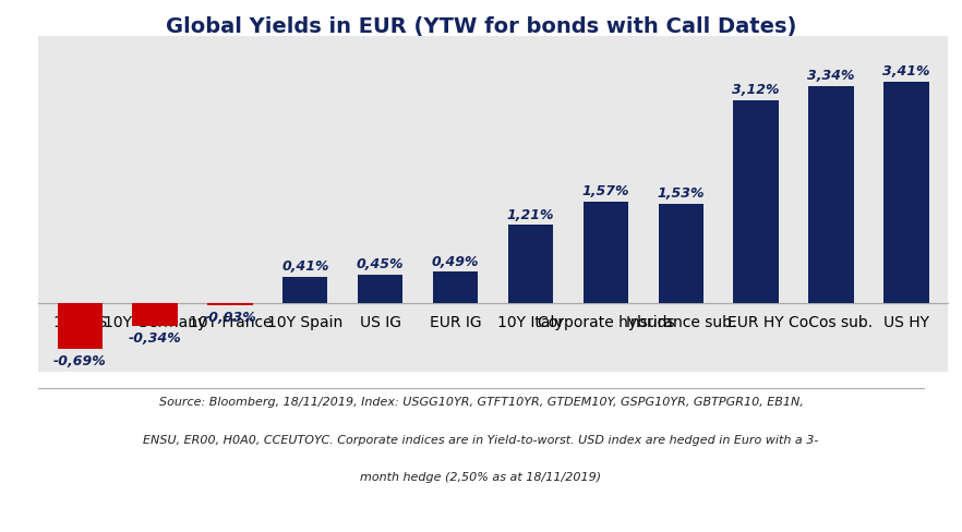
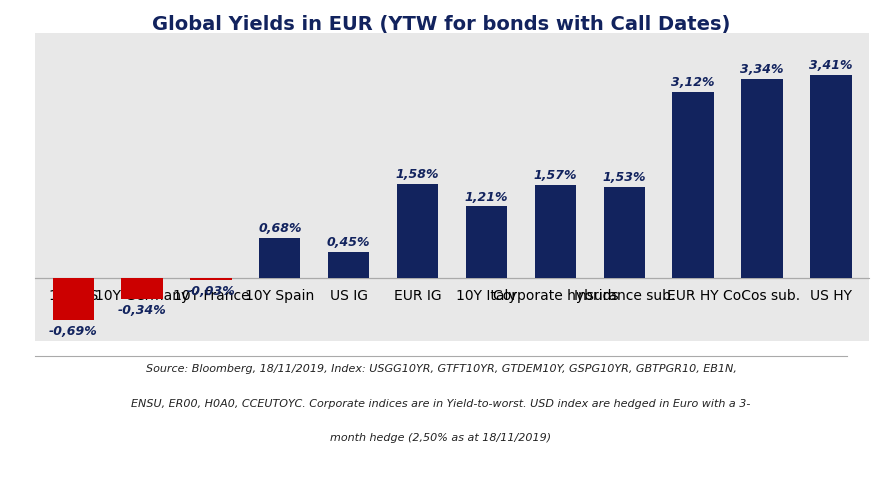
10Y Spain: 0,41% -> 0,68%
EUR IG: 0,49% -> 1,58%
